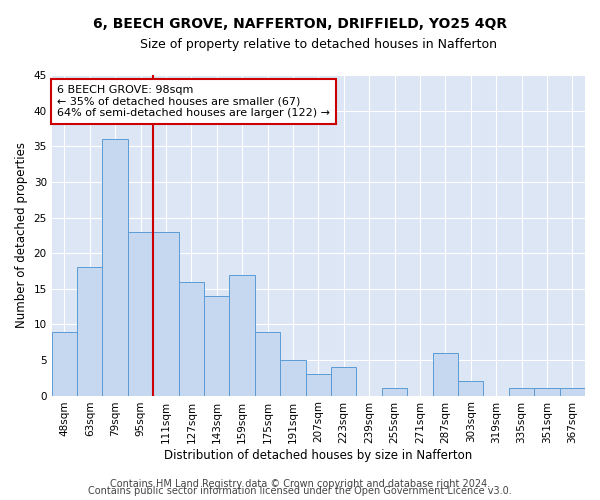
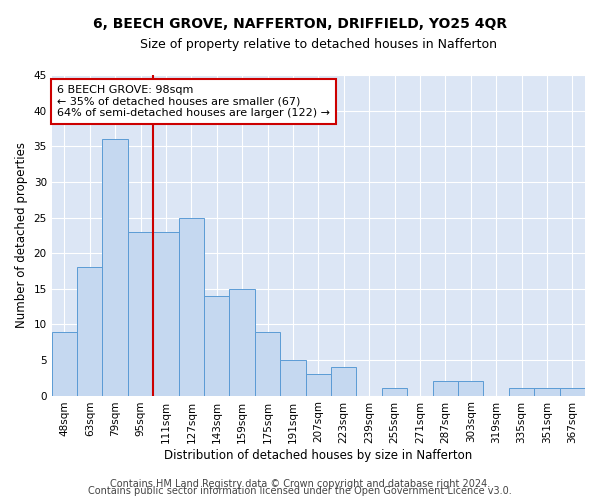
127sqm: 16 -> 25
159sqm: 17 -> 15
287sqm: 6 -> 2
